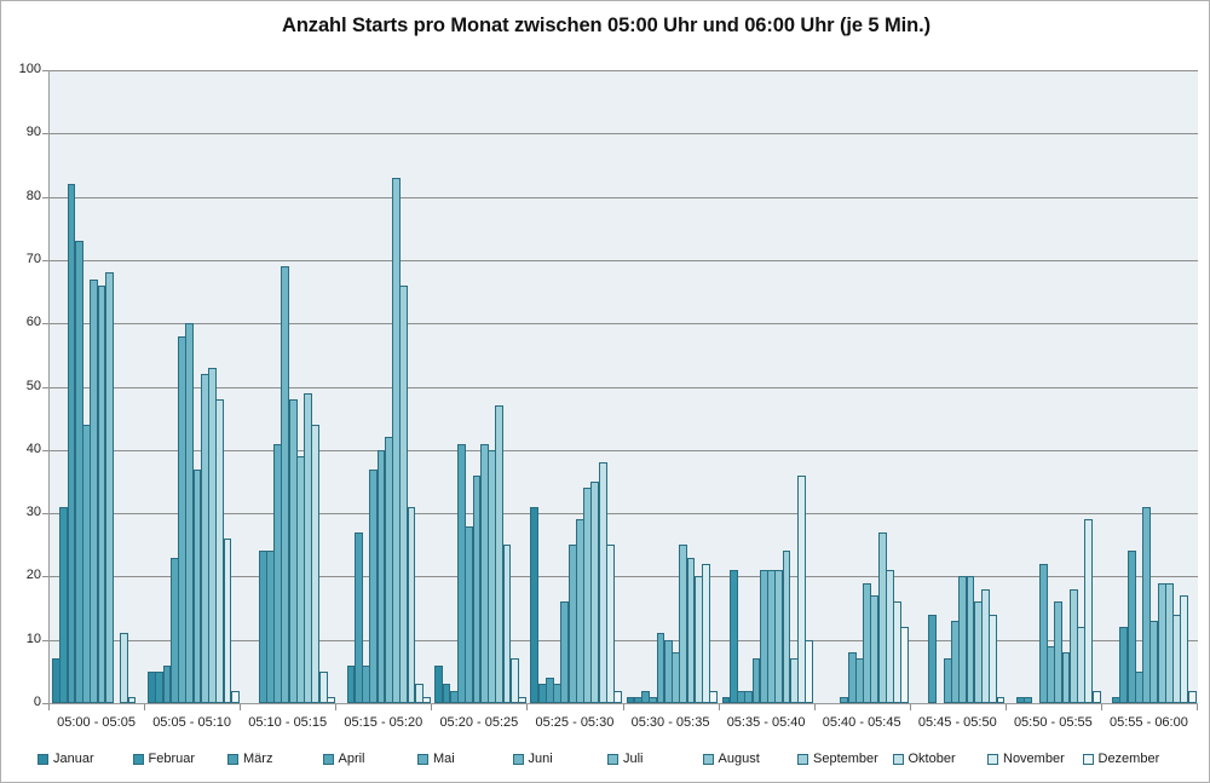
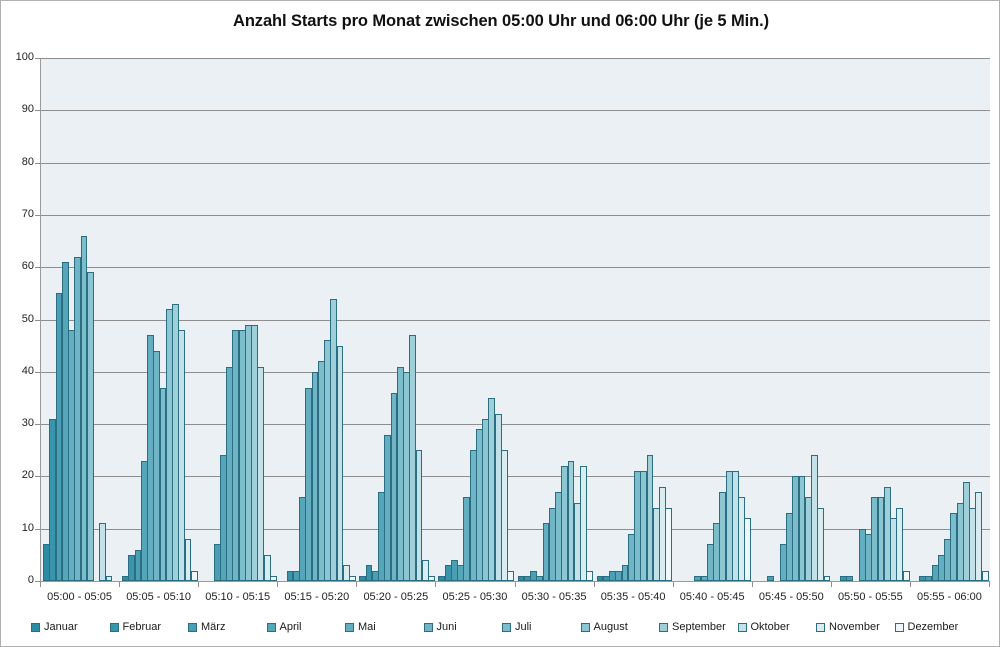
März/05:00 - 05:05: 82 -> 55
April/05:00 - 05:05: 73 -> 61
Mai/05:00 - 05:05: 44 -> 48
Juni/05:00 - 05:05: 67 -> 62
August/05:00 - 05:05: 68 -> 59
Januar/05:05 - 05:10: 5 -> 1
Mai/05:05 - 05:10: 58 -> 47
Juni/05:05 - 05:10: 60 -> 44
November/05:05 - 05:10: 26 -> 8
März/05:10 - 05:15: 24 -> 7
Juni/05:10 - 05:15: 69 -> 48
August/05:10 - 05:15: 39 -> 49
Oktober/05:10 - 05:15: 44 -> 41
Februar/05:15 - 05:20: 6 -> 2
März/05:15 - 05:20: 27 -> 2
April/05:15 - 05:20: 6 -> 16
August/05:15 - 05:20: 83 -> 46
September/05:15 - 05:20: 66 -> 54
Oktober/05:15 - 05:20: 31 -> 45
Januar/05:20 - 05:25: 6 -> 1
April/05:20 - 05:25: 41 -> 17
November/05:20 - 05:25: 7 -> 4
Januar/05:25 - 05:30: 31 -> 1
August/05:25 - 05:30: 34 -> 31
Oktober/05:25 - 05:30: 38 -> 32
Juni/05:30 - 05:35: 10 -> 14
Juli/05:30 - 05:35: 8 -> 17
August/05:30 - 05:35: 25 -> 22
Oktober/05:30 - 05:35: 20 -> 15
Februar/05:35 - 05:40: 21 -> 1
Mai/05:35 - 05:40: 7 -> 3
Juni/05:35 - 05:40: 21 -> 9
Oktober/05:35 - 05:40: 7 -> 14
November/05:35 - 05:40: 36 -> 18
Dezember/05:35 - 05:40: 10 -> 14
Mai/05:40 - 05:45: 8 -> 1
Juli/05:40 - 05:45: 19 -> 11
September/05:40 - 05:45: 27 -> 21
März/05:45 - 05:50: 14 -> 1
Oktober/05:45 - 05:50: 18 -> 24
Mai/05:50 - 05:55: 22 -> 10
August/05:50 - 05:55: 8 -> 16
November/05:50 - 05:55: 29 -> 14
März/05:55 - 06:00: 12 -> 1
April/05:55 - 06:00: 24 -> 3
Juni/05:55 - 06:00: 31 -> 8
August/05:55 - 06:00: 19 -> 15
